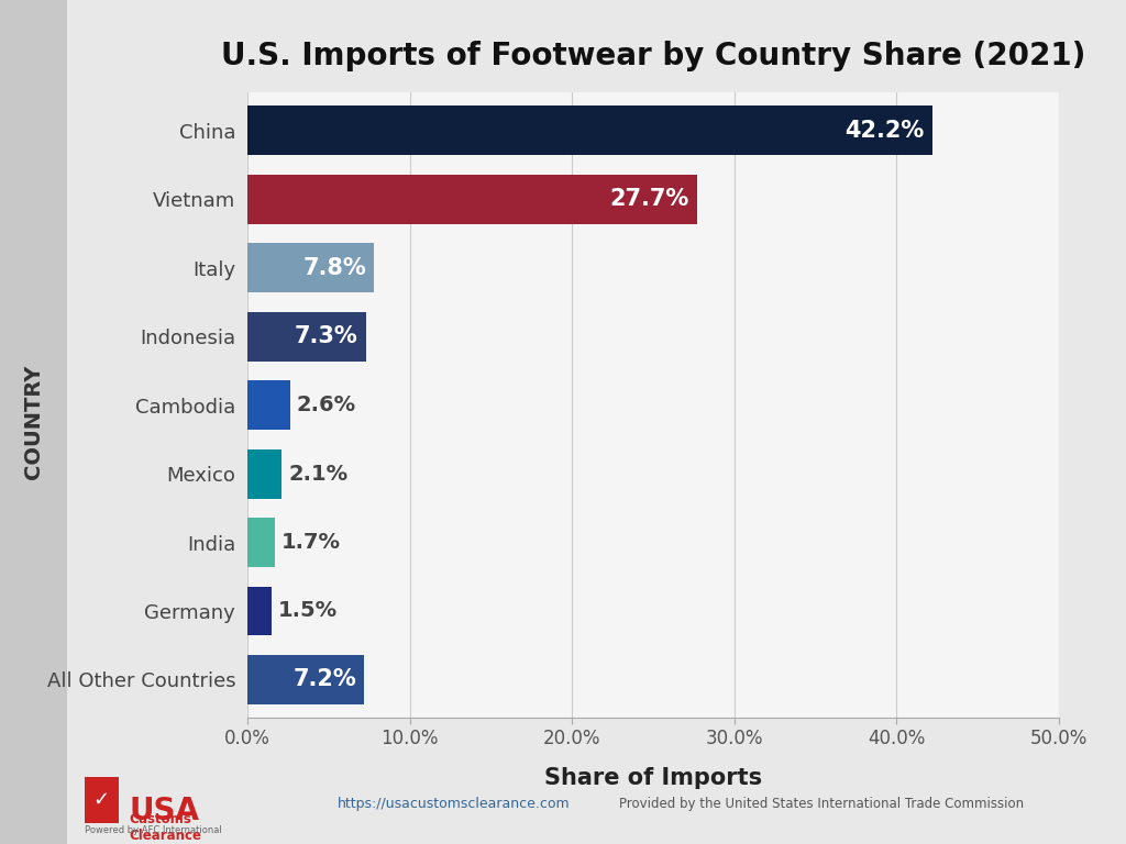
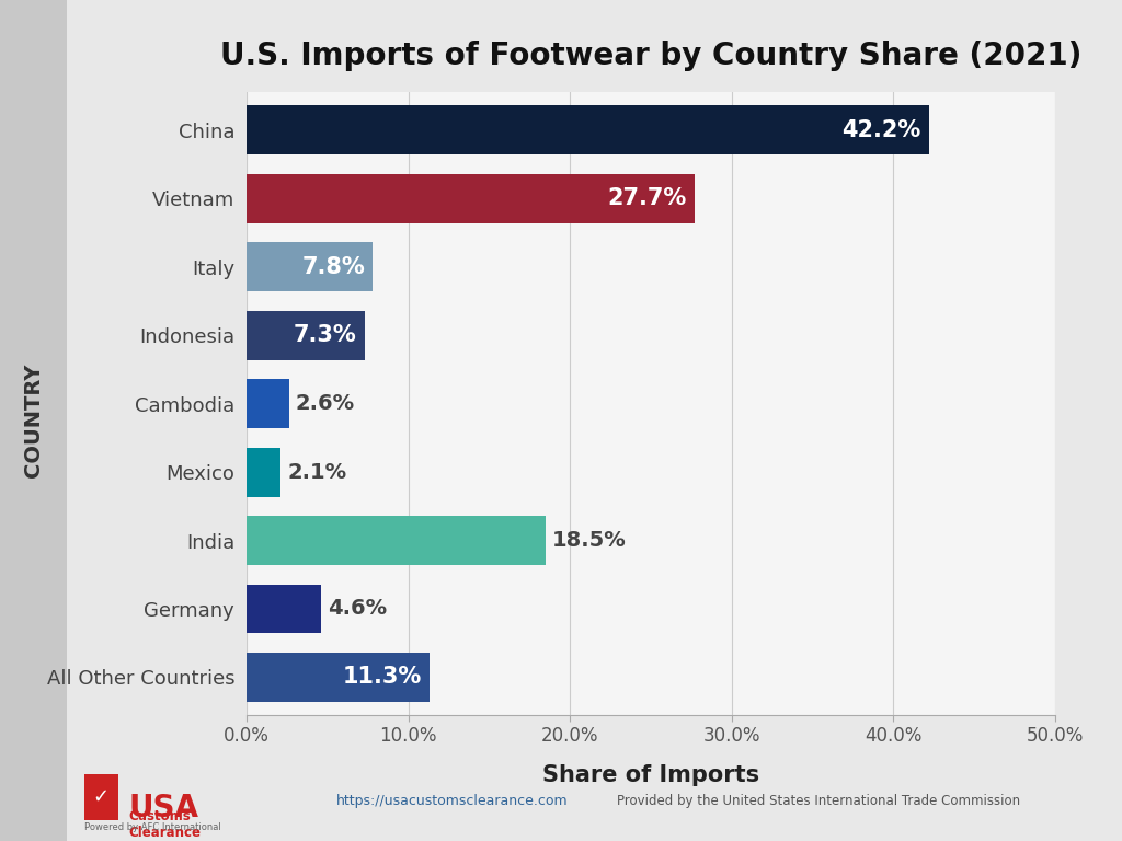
India: 1.7% -> 18.5%
Germany: 1.5% -> 4.6%
All Other Countries: 7.2% -> 11.3%
